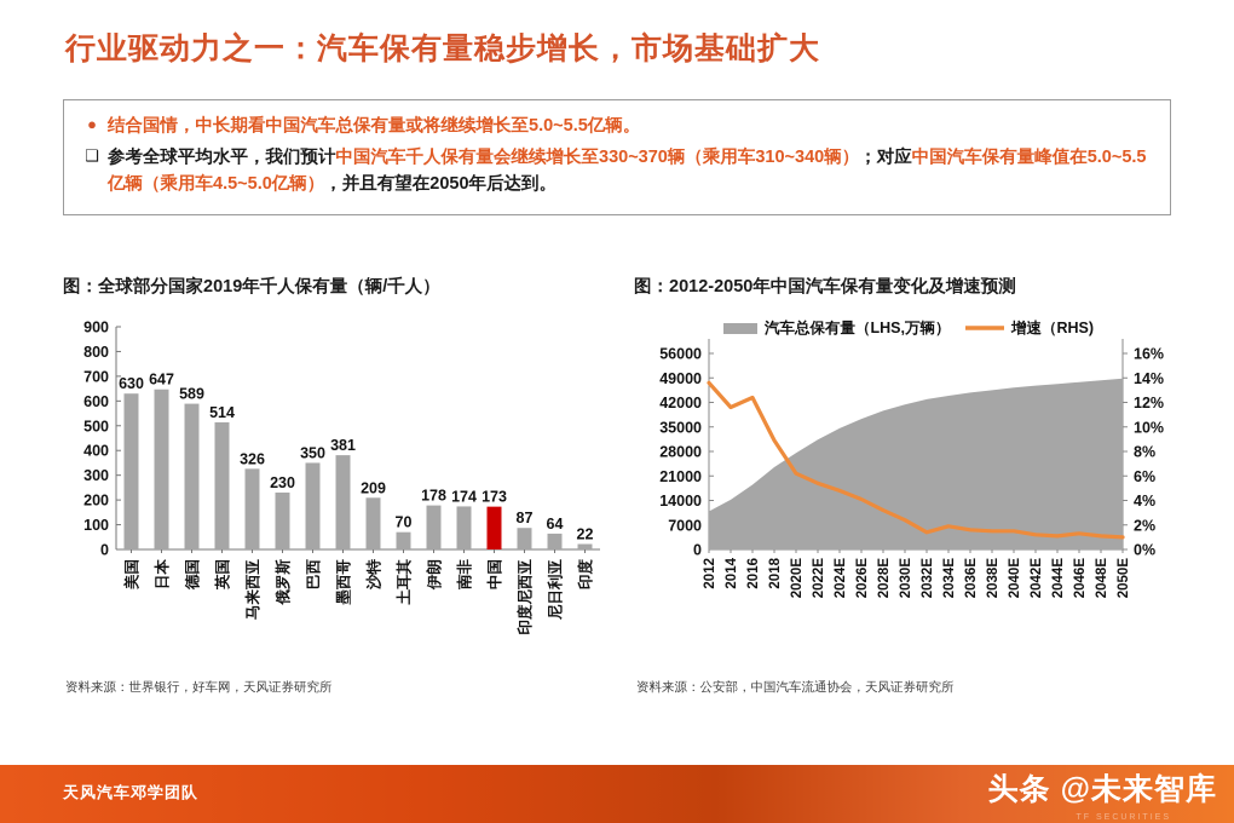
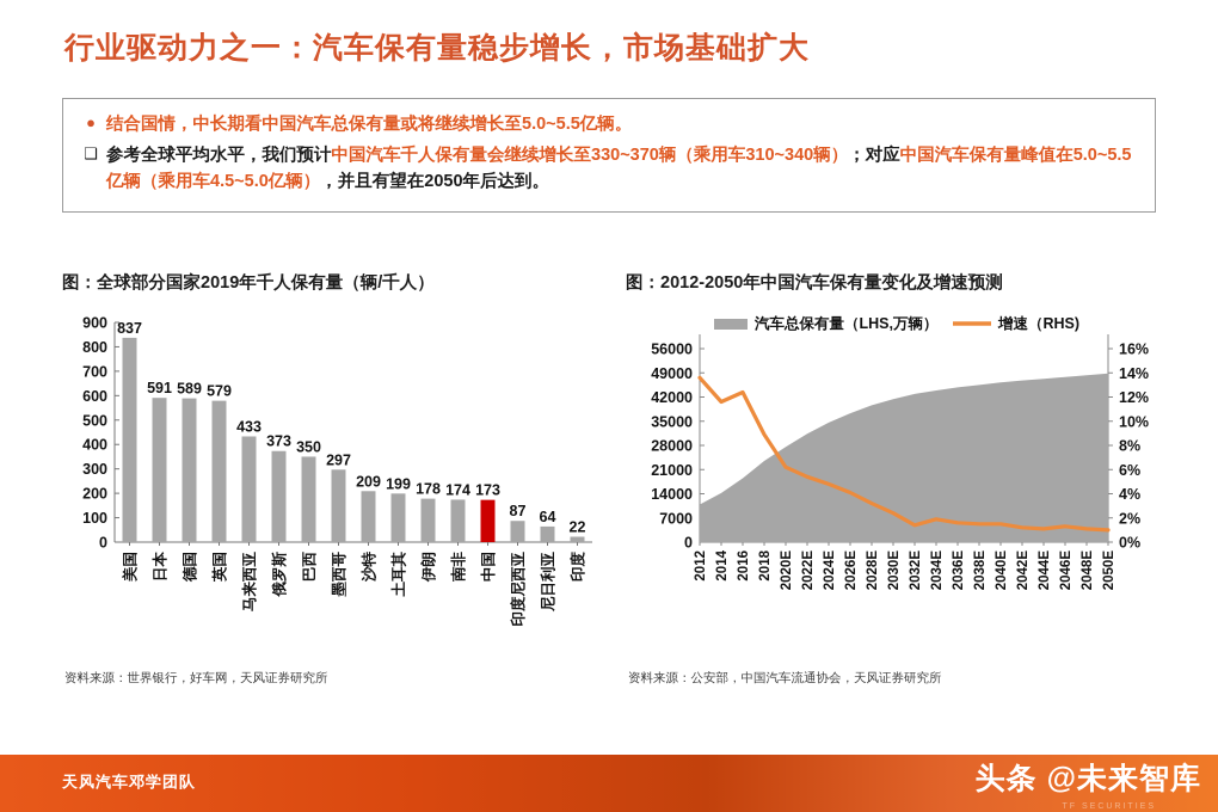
图：全球部分国家2019年千人保有量（辆/千人）/美国: 630 -> 837
图：全球部分国家2019年千人保有量（辆/千人）/日本: 647 -> 591
图：全球部分国家2019年千人保有量（辆/千人）/英国: 514 -> 579
图：全球部分国家2019年千人保有量（辆/千人）/马来西亚: 326 -> 433
图：全球部分国家2019年千人保有量（辆/千人）/俄罗斯: 230 -> 373
图：全球部分国家2019年千人保有量（辆/千人）/墨西哥: 381 -> 297
图：全球部分国家2019年千人保有量（辆/千人）/土耳其: 70 -> 199
